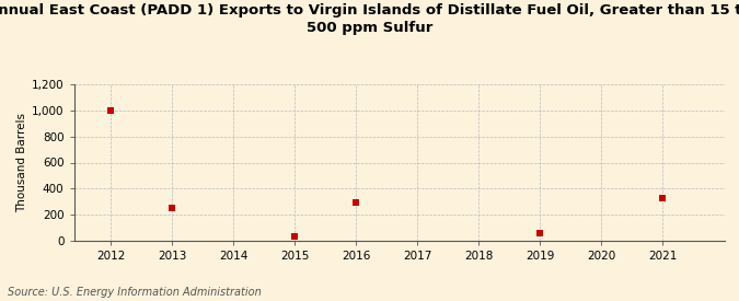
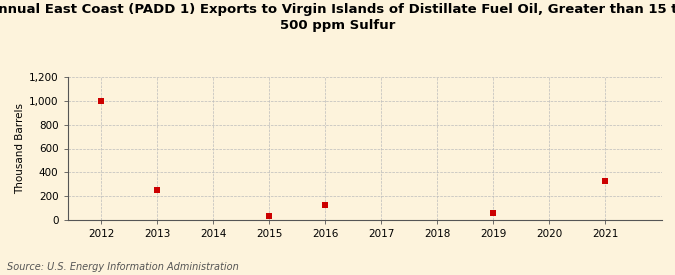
2016: 300 -> 130
